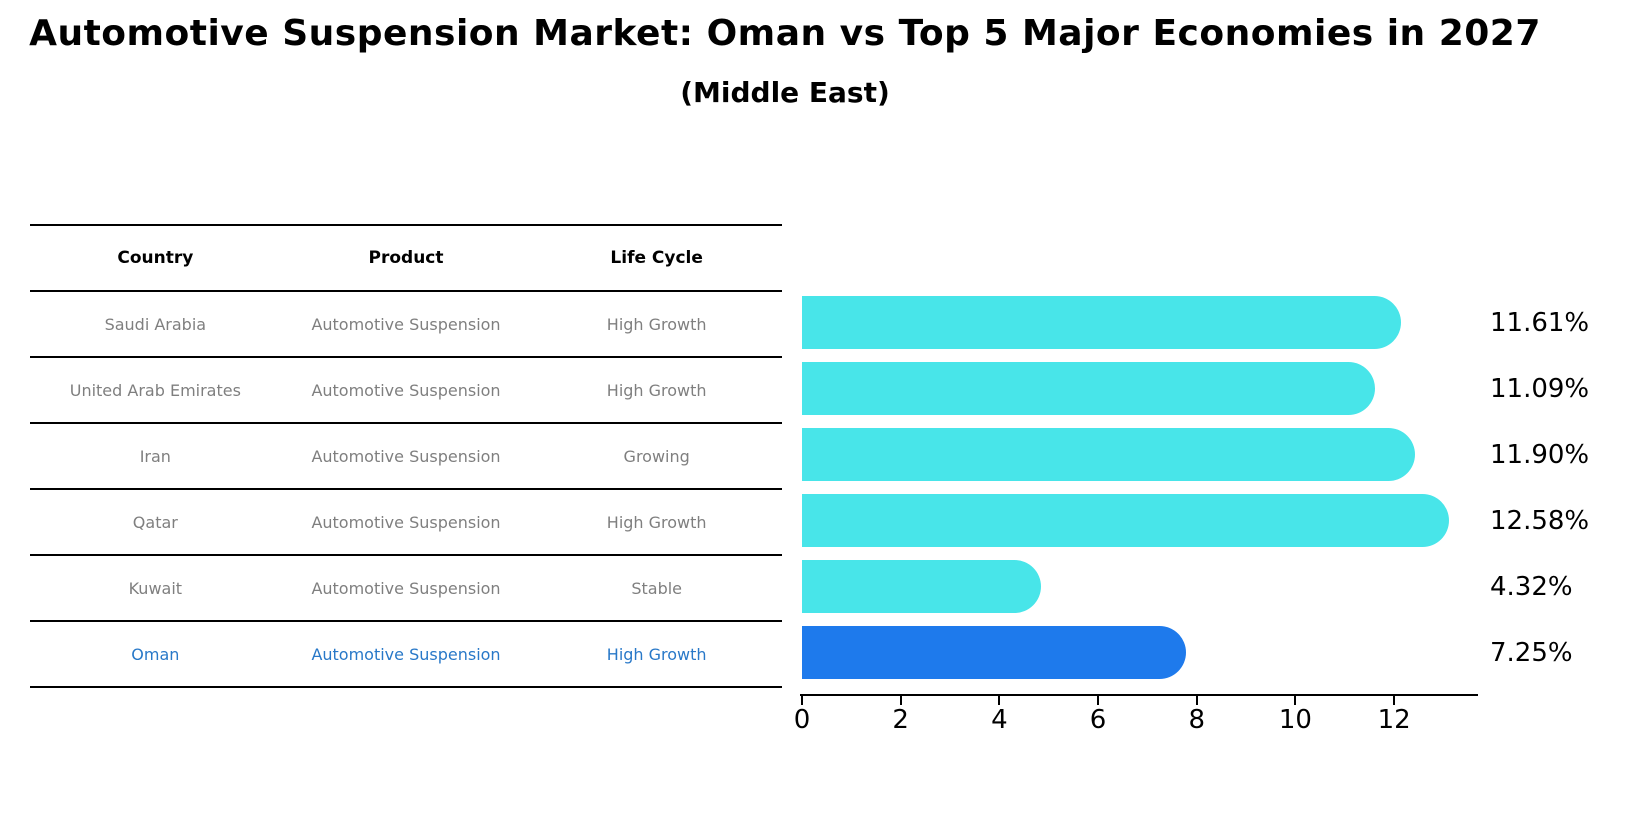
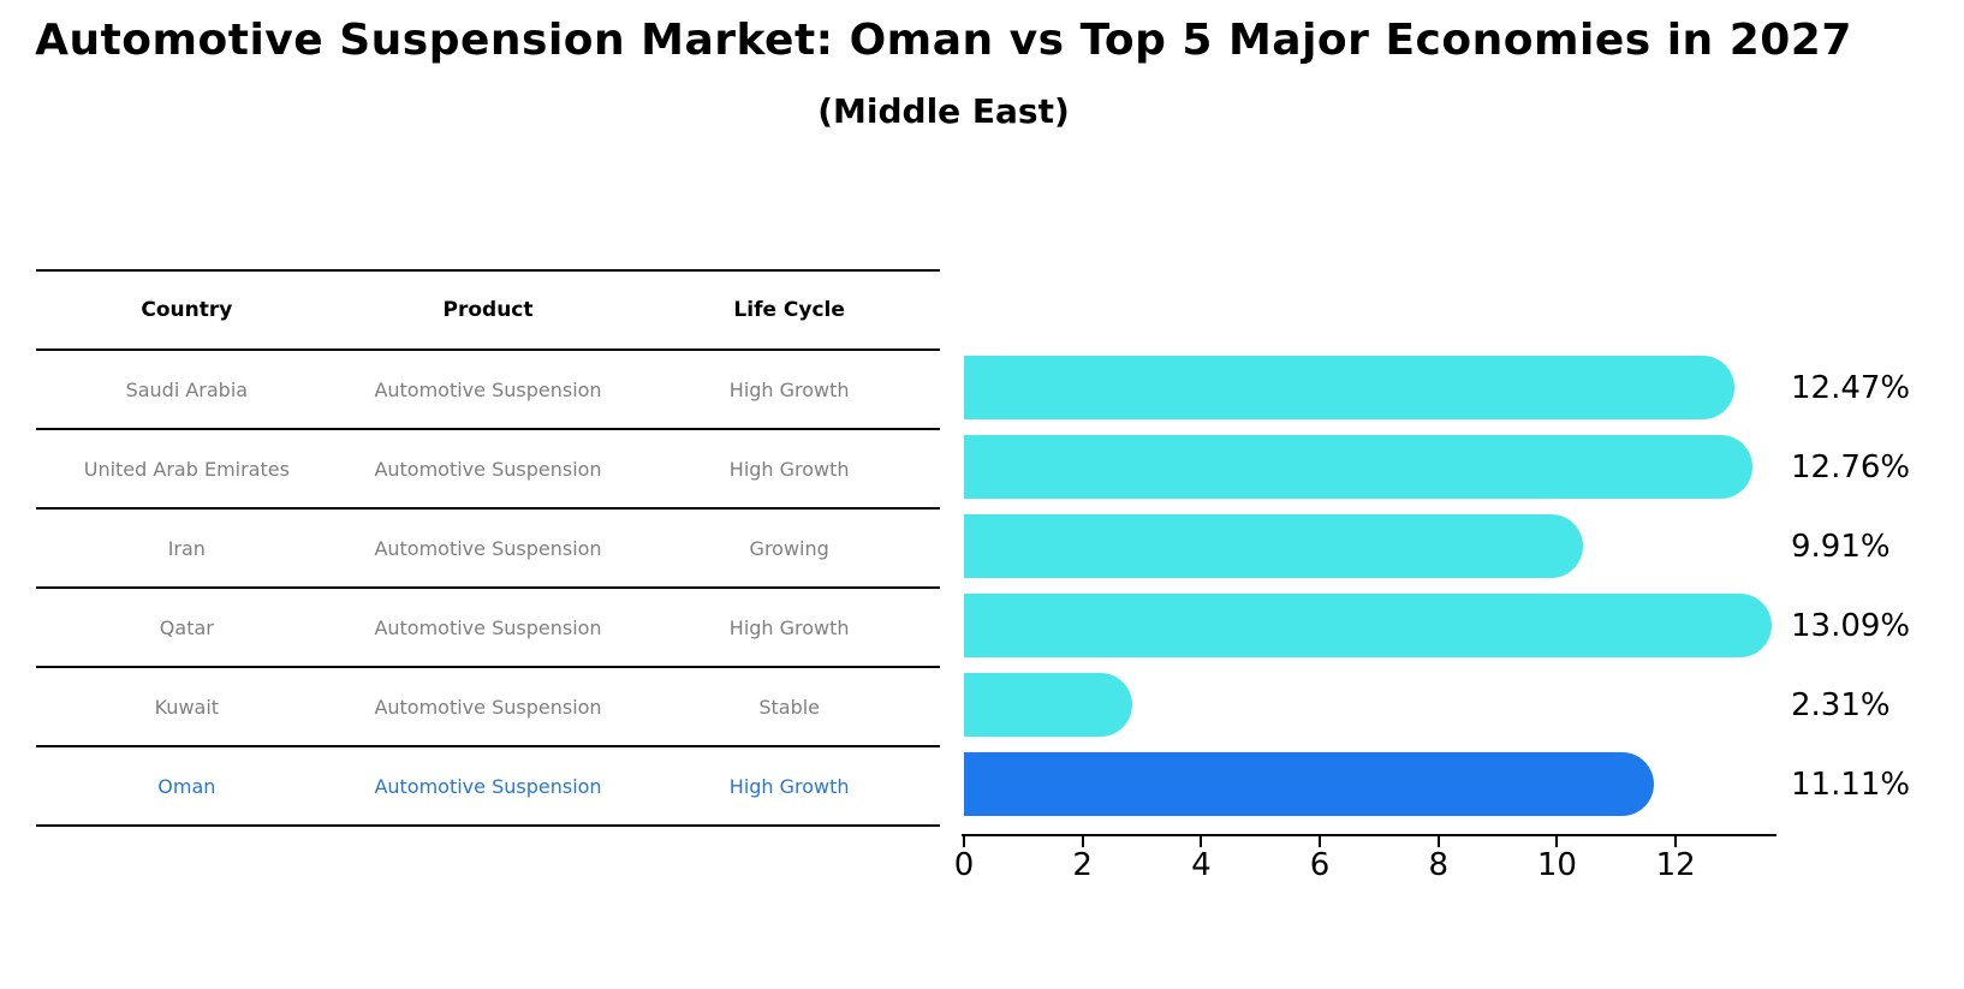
Saudi Arabia: 11.61% -> 12.47%
United Arab Emirates: 11.09% -> 12.76%
Iran: 11.90% -> 9.91%
Qatar: 12.58% -> 13.09%
Kuwait: 4.32% -> 2.31%
Oman: 7.25% -> 11.11%
